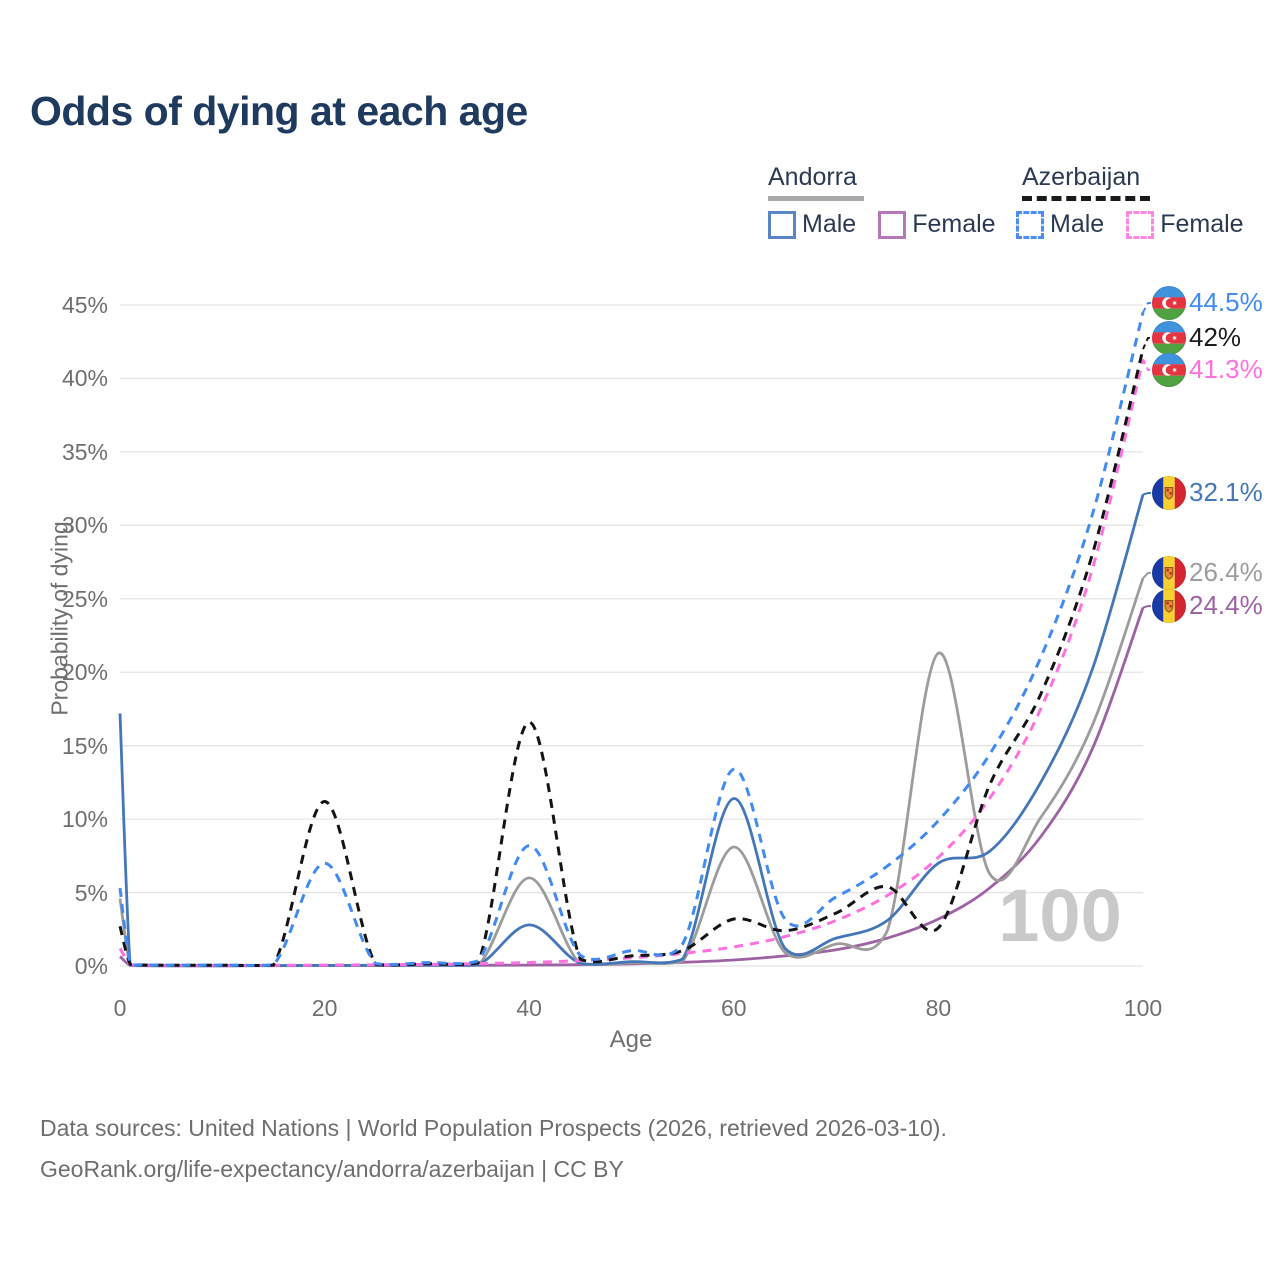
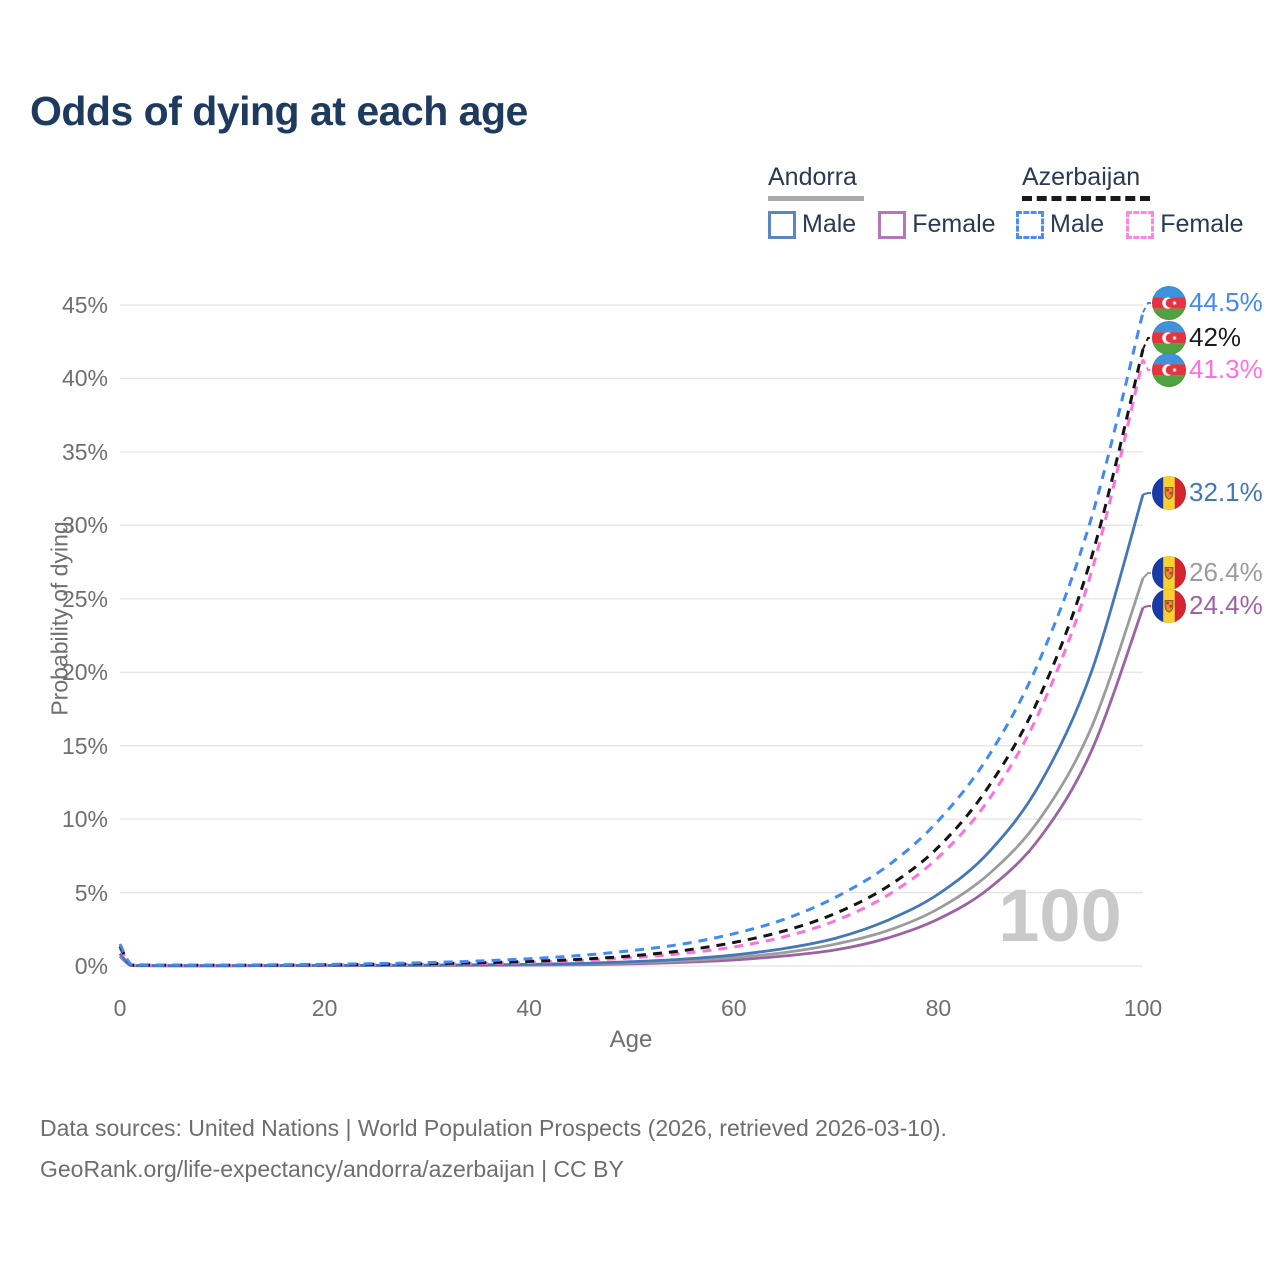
Azerbaijan Male/0: 5.3% -> 1.5%
Azerbaijan/0: 2.7% -> 1.4%
Andorra Male/0: 17.2% -> 0.8%
Andorra/0: 4.6% -> 0.8%
Azerbaijan Male/20: 7.0% -> 0.1%
Azerbaijan/20: 11.2% -> 0.1%
Azerbaijan Male/40: 8.2% -> 0.5%
Azerbaijan/40: 16.6% -> 0.3%
Andorra Male/40: 2.8% -> 0.1%
Andorra/40: 6.0% -> 0.1%
Azerbaijan Male/60: 13.4% -> 2.2%
Azerbaijan/60: 3.2% -> 1.6%
Andorra Male/60: 11.4% -> 0.8%
Andorra/60: 8.1% -> 0.6%
Azerbaijan/80: 2.6% -> 8.1%
Andorra Male/80: 7.0% -> 4.9%
Andorra/80: 21.3% -> 3.9%
